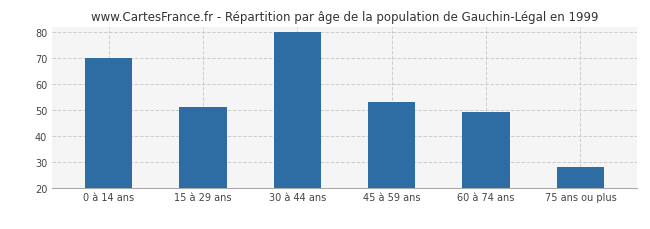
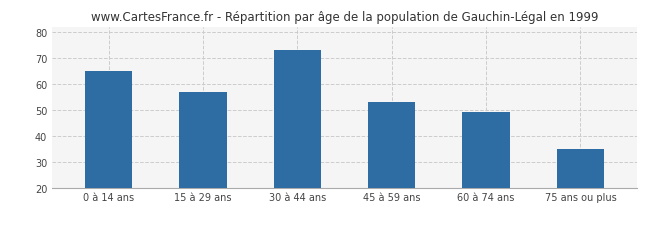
0 à 14 ans: 70 -> 65
15 à 29 ans: 51 -> 57
30 à 44 ans: 80 -> 73
75 ans ou plus: 28 -> 35
